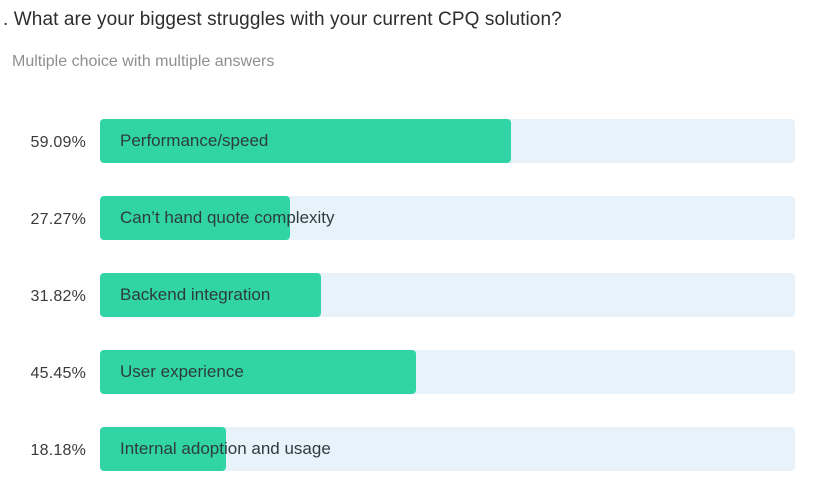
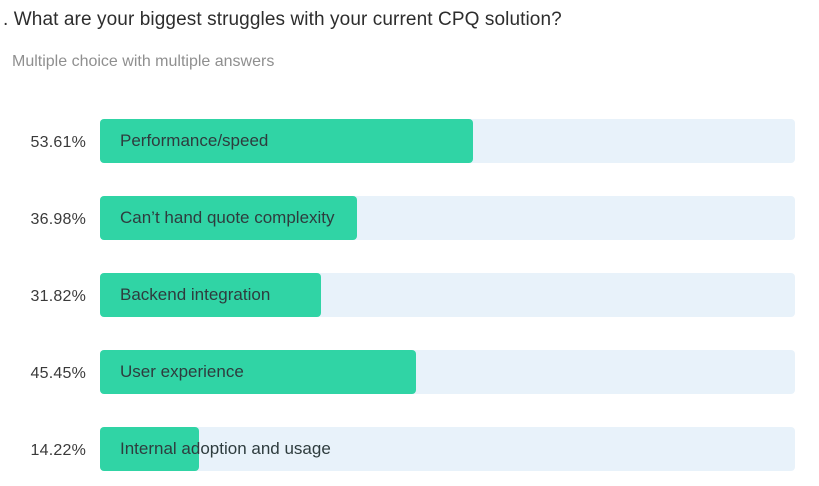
Performance/speed: 59.09% -> 53.61%
Can’t hand quote complexity: 27.27% -> 36.98%
Internal adoption and usage: 18.18% -> 14.22%
